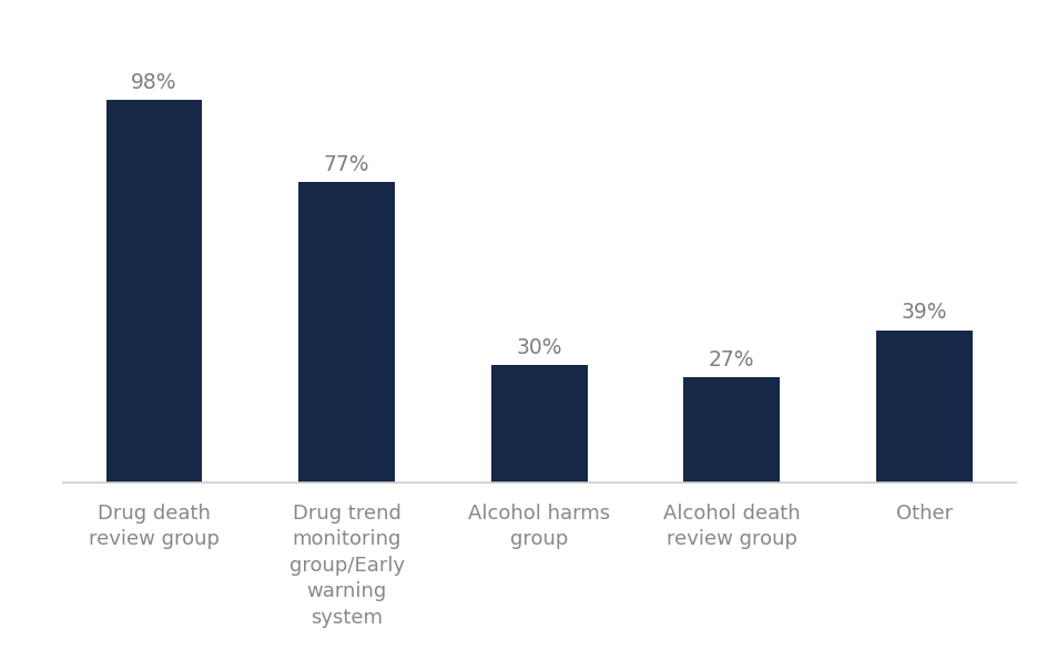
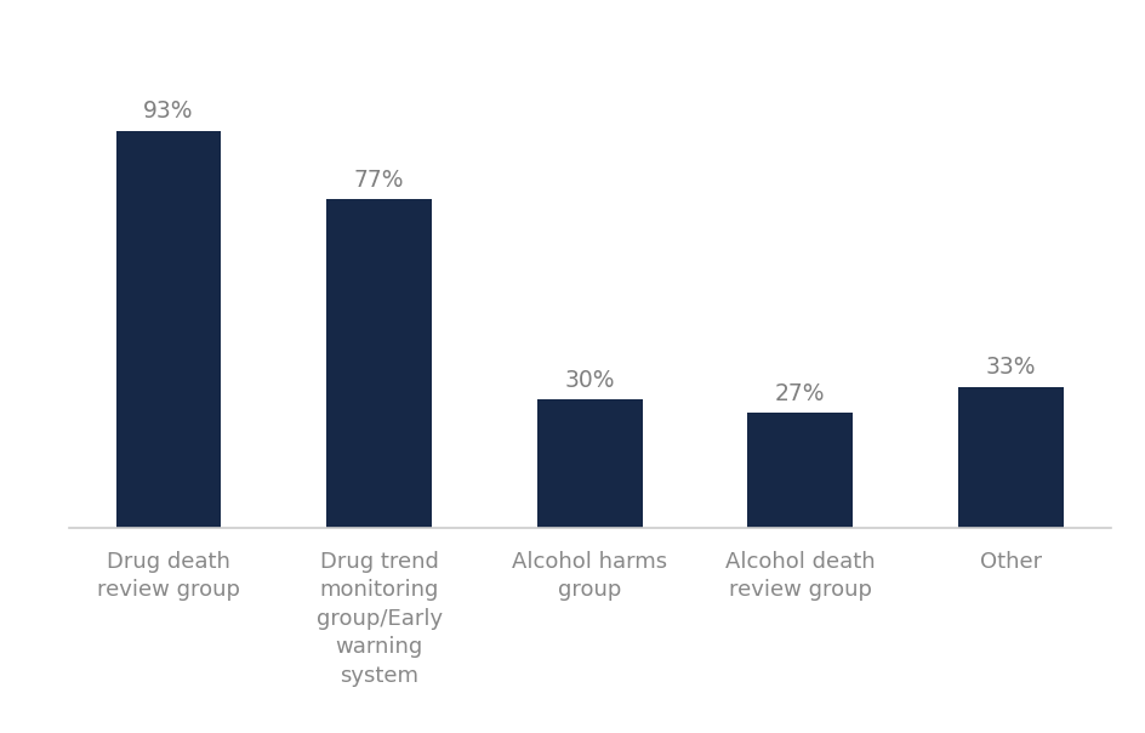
Drug death review group: 98% -> 93%
Other: 39% -> 33%
